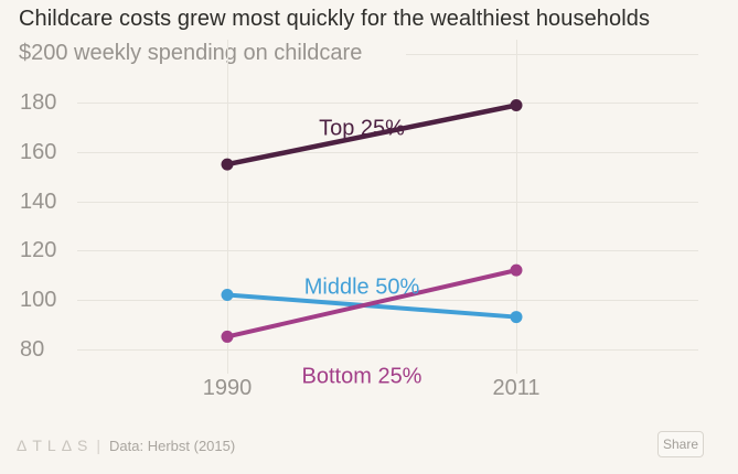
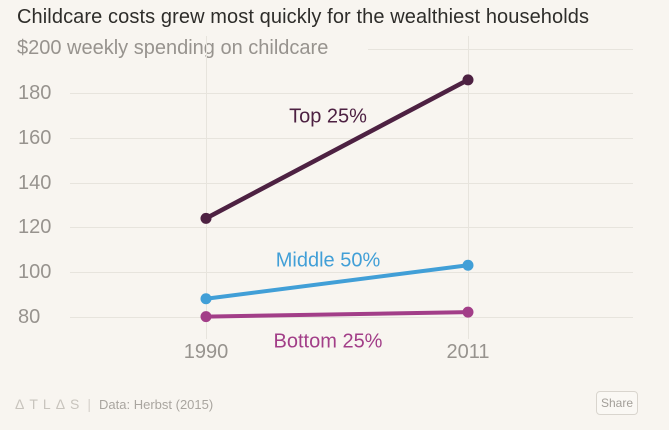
Top 25%/1990: 155 -> 124
Middle 50%/1990: 102 -> 88
Bottom 25%/1990: 85 -> 80
Top 25%/2011: 179 -> 186
Middle 50%/2011: 93 -> 103
Bottom 25%/2011: 112 -> 82
